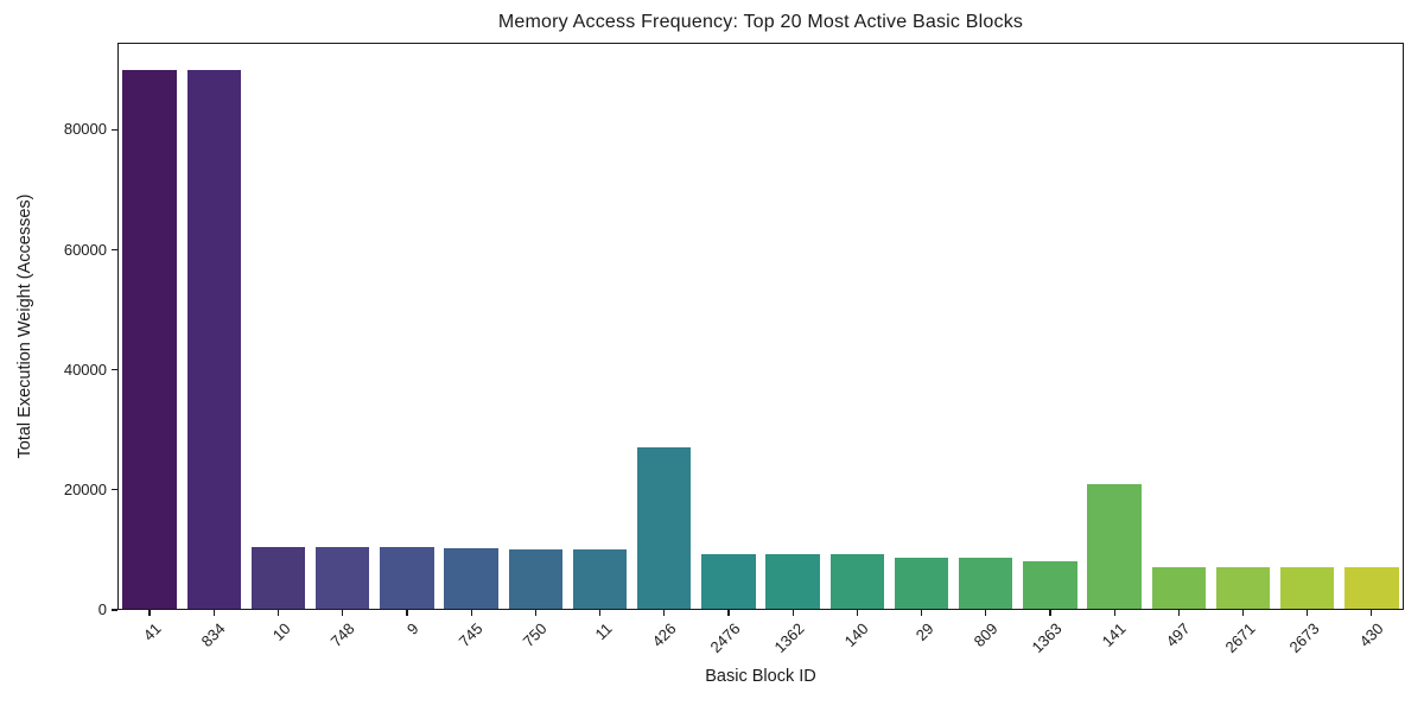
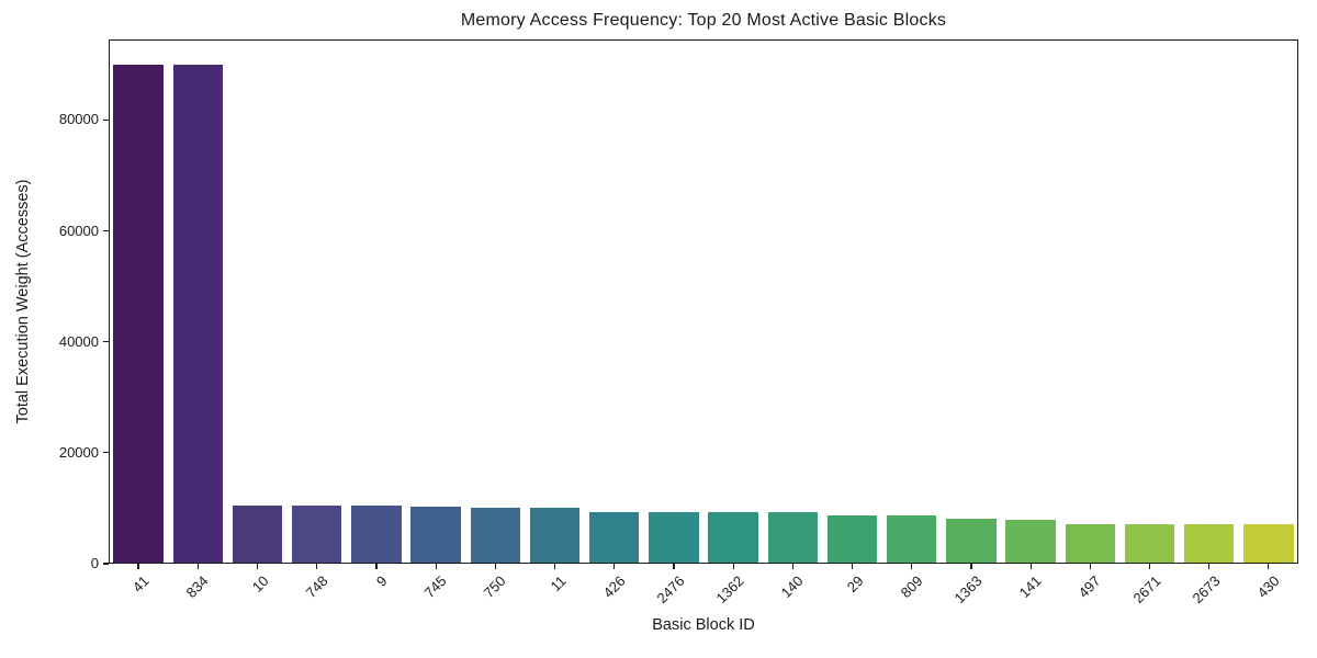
426: 27000 -> 9000
141: 21000 -> 8000
